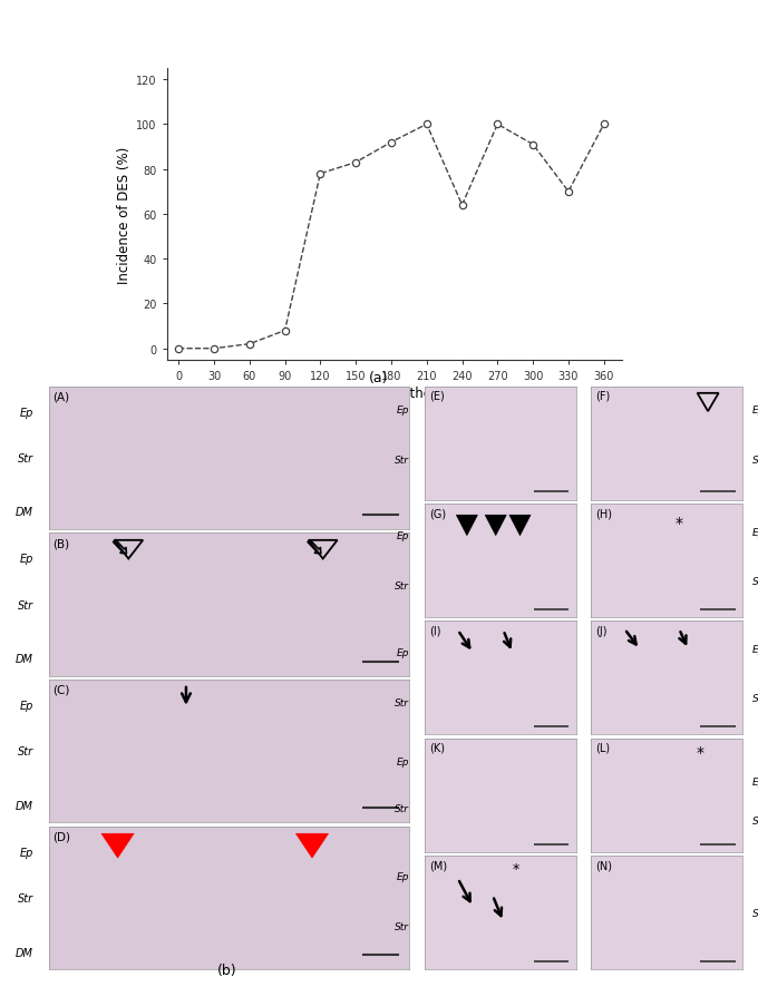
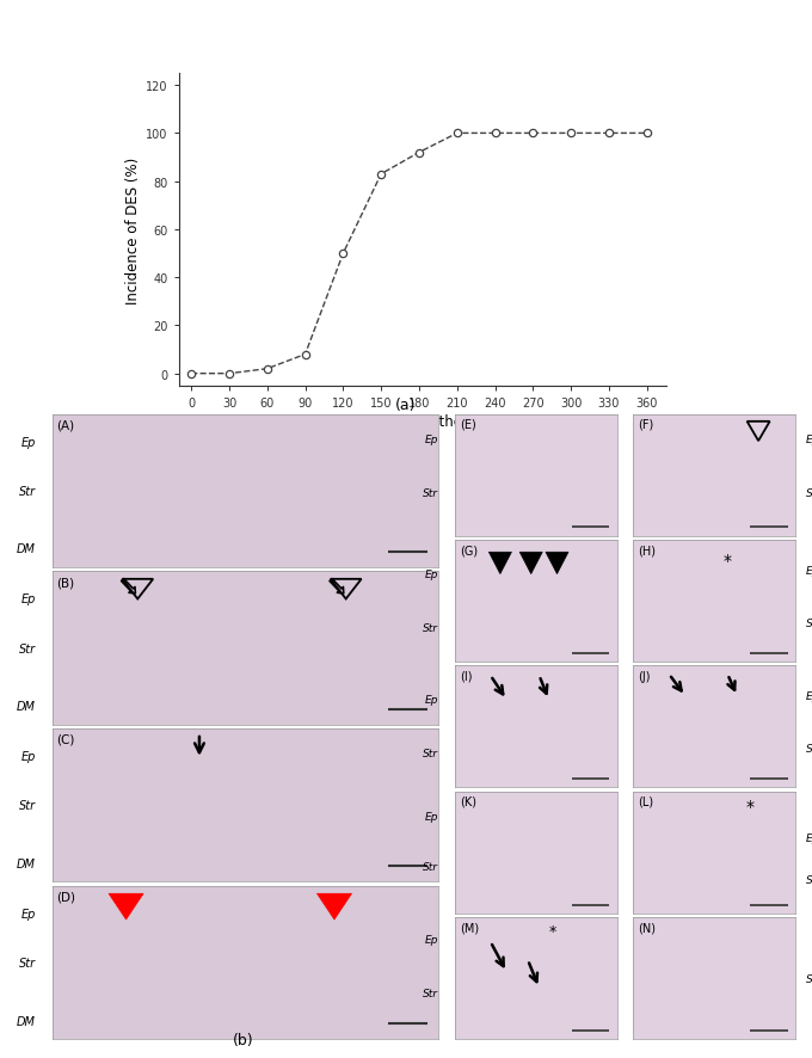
120: 78 -> 50
240: 64 -> 100
300: 91 -> 100
330: 70 -> 100
